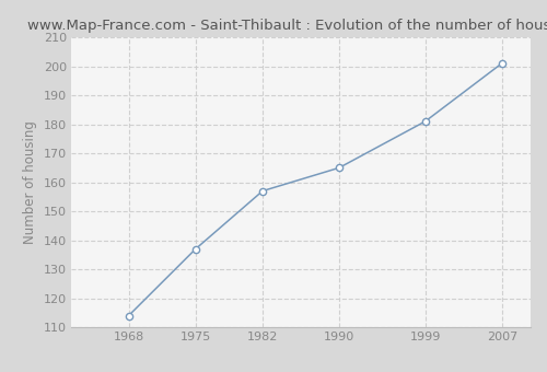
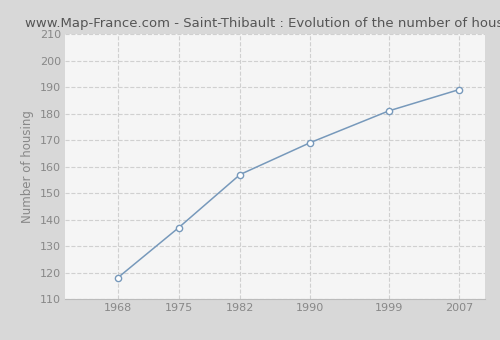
1968: 114 -> 118
1990: 165 -> 169
2007: 201 -> 189
